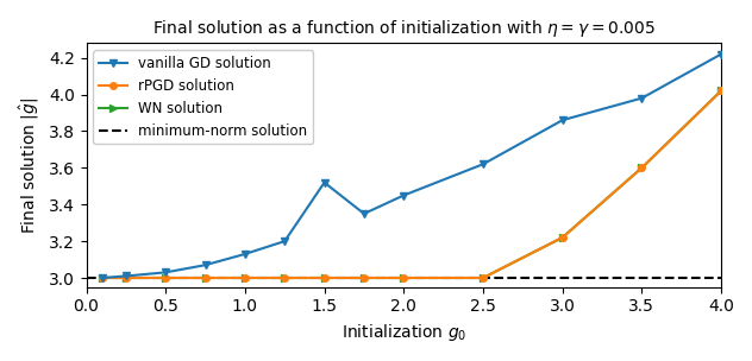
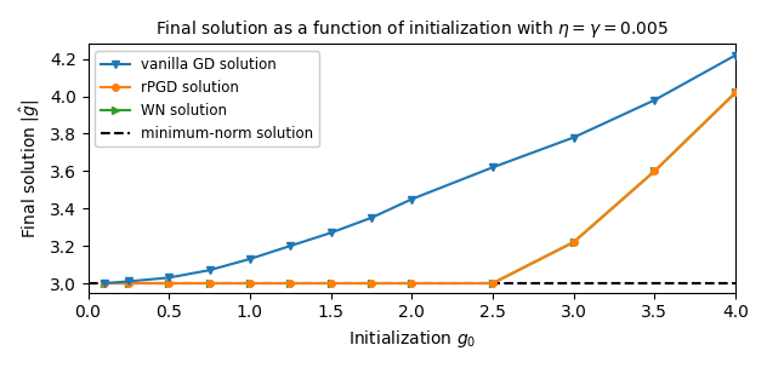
vanilla GD solution/1.5: 3.52 -> 3.27
vanilla GD solution/3.0: 3.86 -> 3.78
